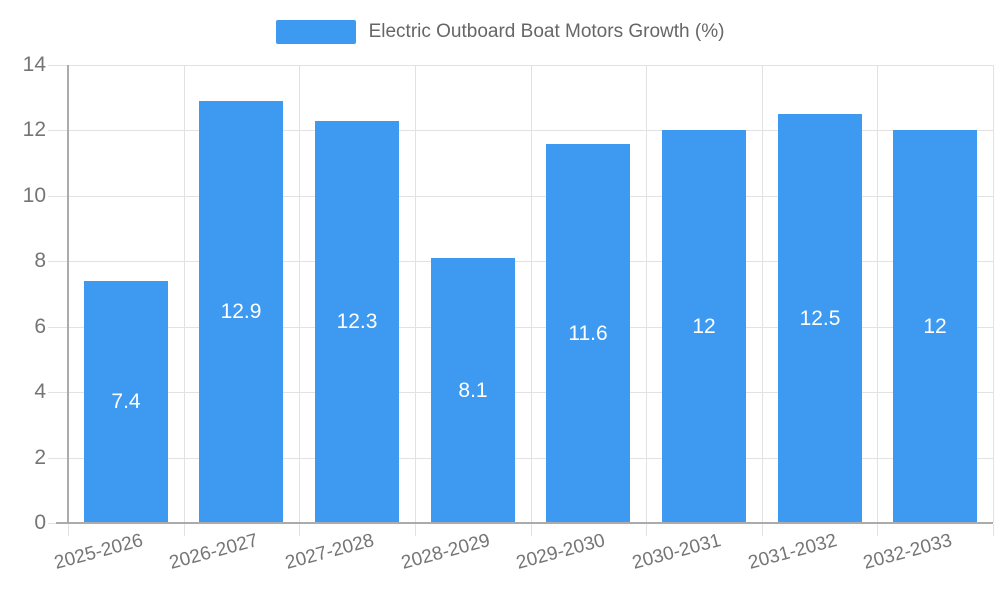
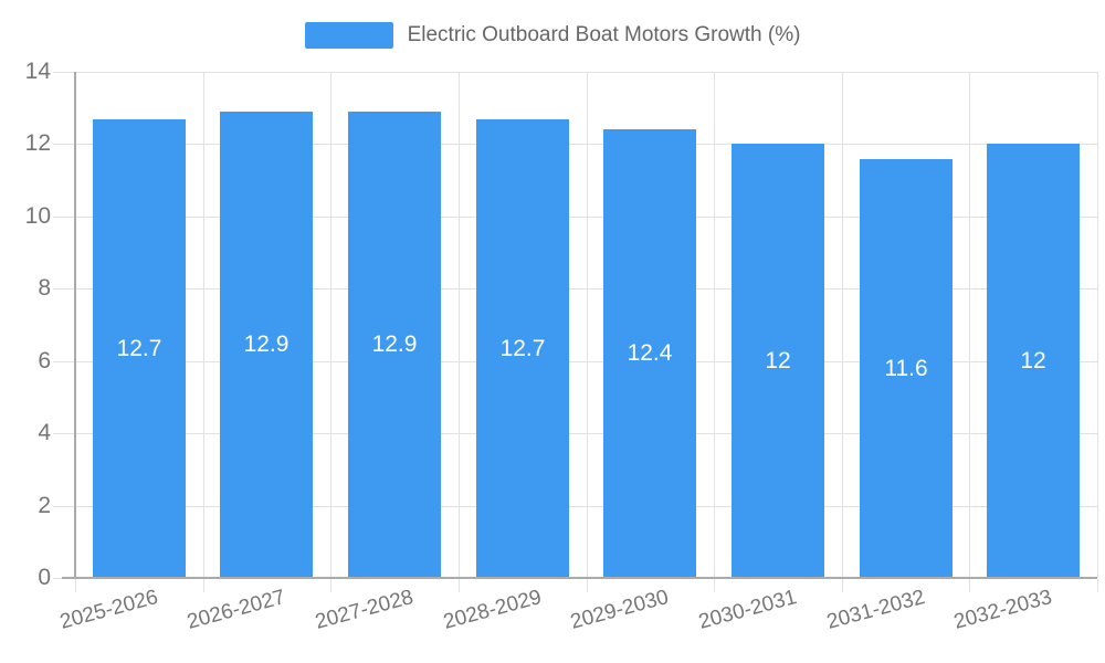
2025-2026: 7.4 -> 12.7
2027-2028: 12.3 -> 12.9
2028-2029: 8.1 -> 12.7
2029-2030: 11.6 -> 12.4
2031-2032: 12.5 -> 11.6
